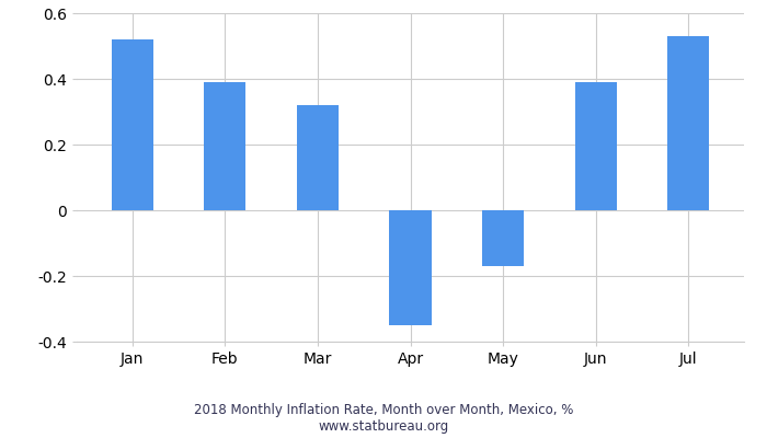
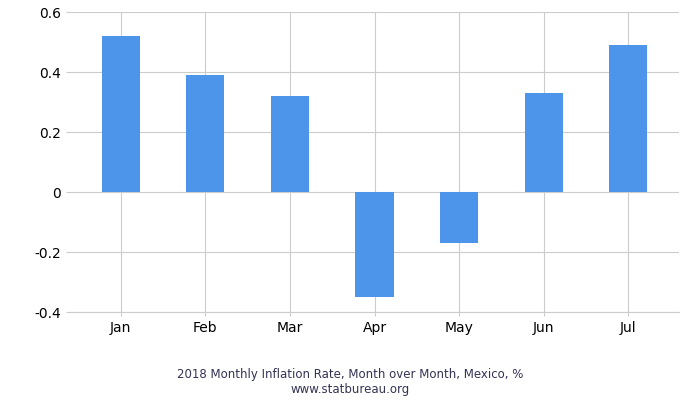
Jun: 0.39 -> 0.33
Jul: 0.53 -> 0.49
